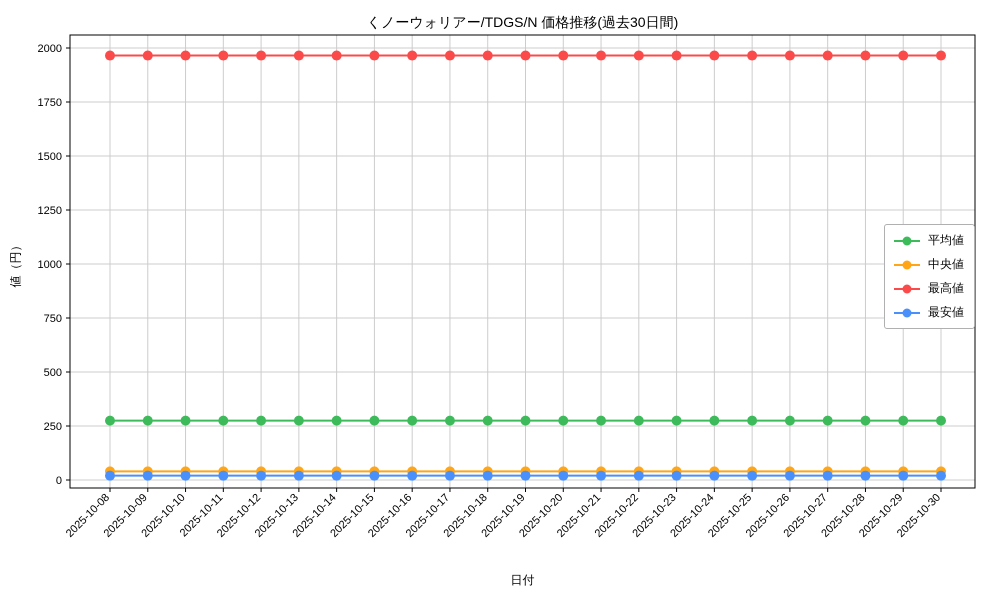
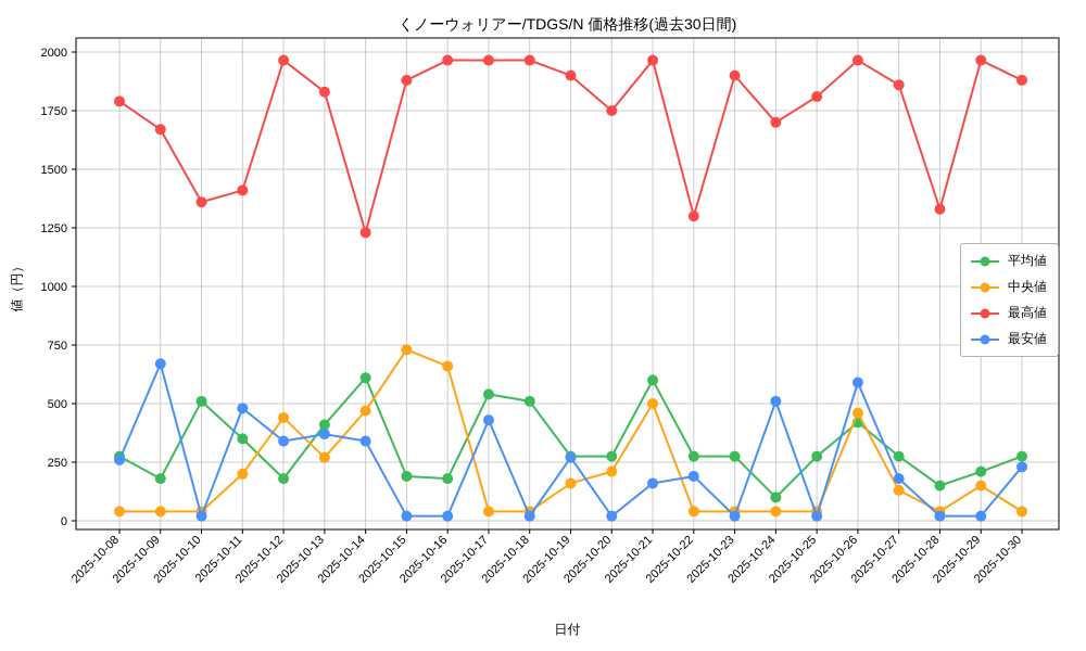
最高値/2025-10-08: 1960 -> 1790
最安値/2025-10-08: 20 -> 260
平均値/2025-10-09: 280 -> 180
最高値/2025-10-09: 1960 -> 1670
最安値/2025-10-09: 20 -> 670
平均値/2025-10-10: 280 -> 510
最高値/2025-10-10: 1960 -> 1360
平均値/2025-10-11: 280 -> 350
中央値/2025-10-11: 40 -> 200
最高値/2025-10-11: 1960 -> 1410
最安値/2025-10-11: 20 -> 480
平均値/2025-10-12: 280 -> 180
中央値/2025-10-12: 40 -> 440
最安値/2025-10-12: 20 -> 340
平均値/2025-10-13: 280 -> 410
中央値/2025-10-13: 40 -> 270
最高値/2025-10-13: 1960 -> 1830
最安値/2025-10-13: 20 -> 370
平均値/2025-10-14: 280 -> 610
中央値/2025-10-14: 40 -> 470
最高値/2025-10-14: 1960 -> 1230
最安値/2025-10-14: 20 -> 340
平均値/2025-10-15: 280 -> 190
中央値/2025-10-15: 40 -> 730
最高値/2025-10-15: 1960 -> 1880
平均値/2025-10-16: 280 -> 180
中央値/2025-10-16: 40 -> 660
平均値/2025-10-17: 280 -> 540
最安値/2025-10-17: 20 -> 430
平均値/2025-10-18: 280 -> 510
中央値/2025-10-19: 40 -> 160
最高値/2025-10-19: 1960 -> 1900
最安値/2025-10-19: 20 -> 270
中央値/2025-10-20: 40 -> 210
最高値/2025-10-20: 1960 -> 1750
平均値/2025-10-21: 280 -> 600
中央値/2025-10-21: 40 -> 500
最安値/2025-10-21: 20 -> 160
最高値/2025-10-22: 1960 -> 1300
最安値/2025-10-22: 20 -> 190
最高値/2025-10-23: 1960 -> 1900
平均値/2025-10-24: 280 -> 100
最高値/2025-10-24: 1960 -> 1700
最安値/2025-10-24: 20 -> 510
最高値/2025-10-25: 1960 -> 1810
平均値/2025-10-26: 280 -> 420
中央値/2025-10-26: 40 -> 460
最安値/2025-10-26: 20 -> 590
中央値/2025-10-27: 40 -> 130
最高値/2025-10-27: 1960 -> 1860
最安値/2025-10-27: 20 -> 180
平均値/2025-10-28: 280 -> 150
最高値/2025-10-28: 1960 -> 1330
平均値/2025-10-29: 280 -> 210
中央値/2025-10-29: 40 -> 150
最高値/2025-10-30: 1960 -> 1880
最安値/2025-10-30: 20 -> 230
